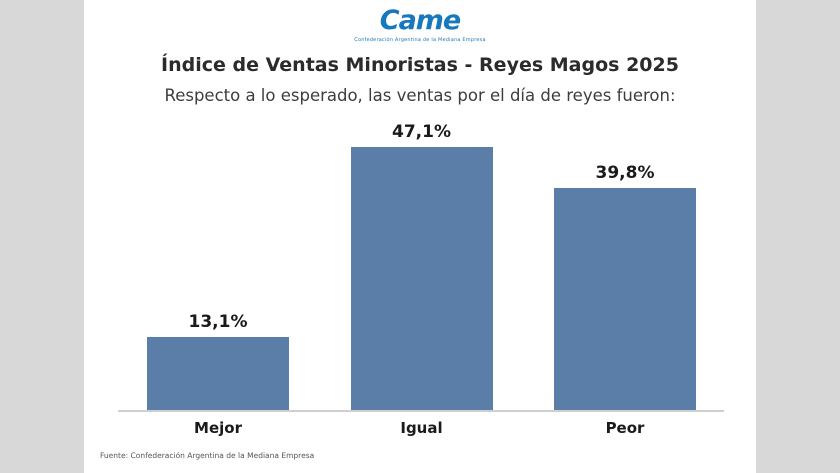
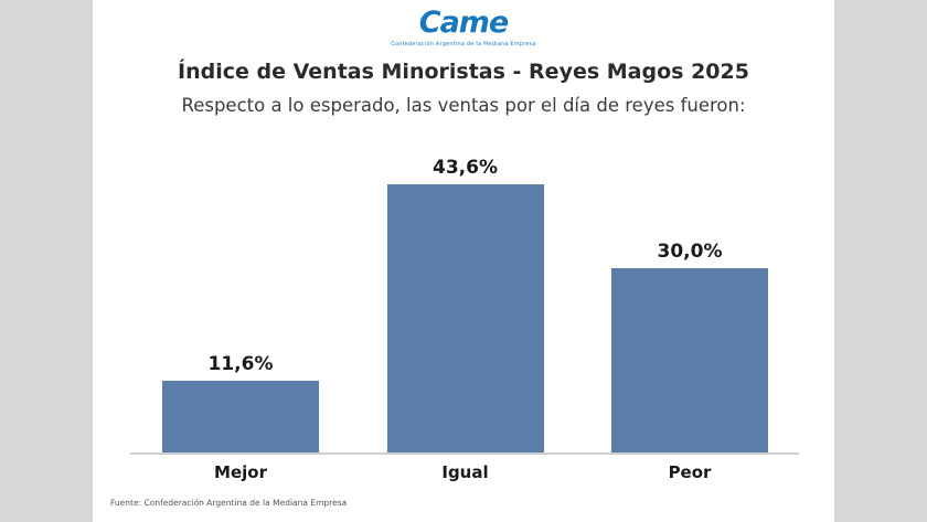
Mejor: 13,1% -> 11,6%
Igual: 47,1% -> 43,6%
Peor: 39,8% -> 30,0%
